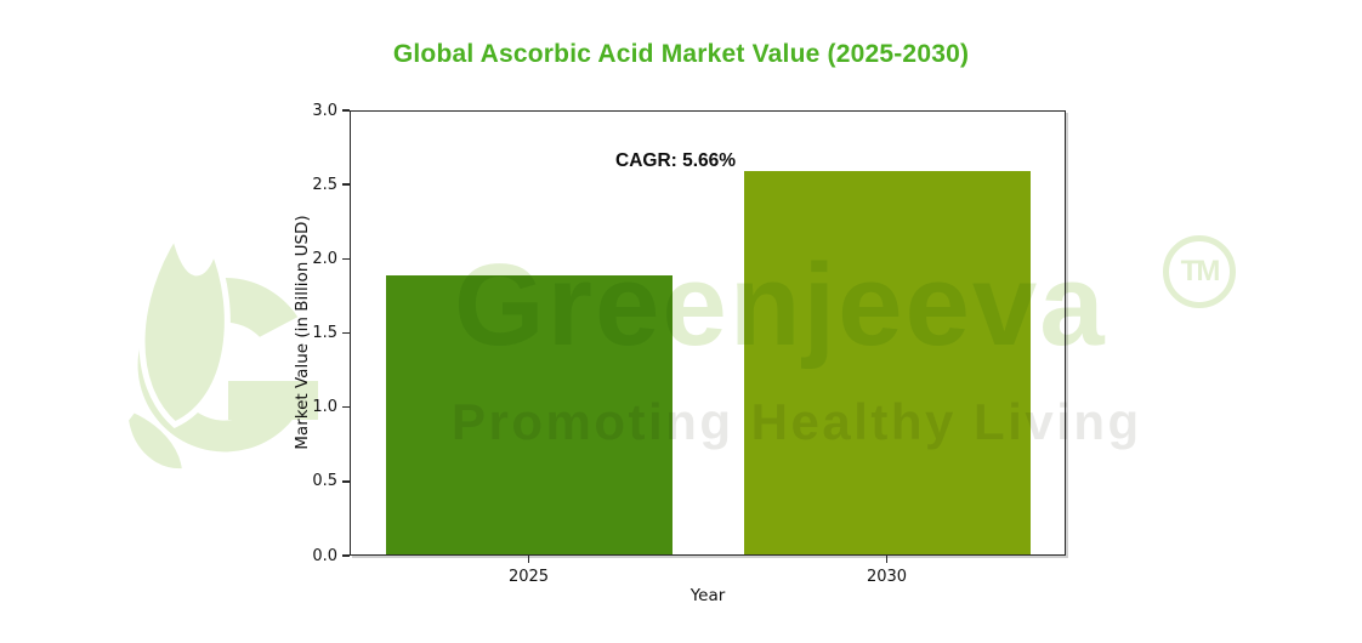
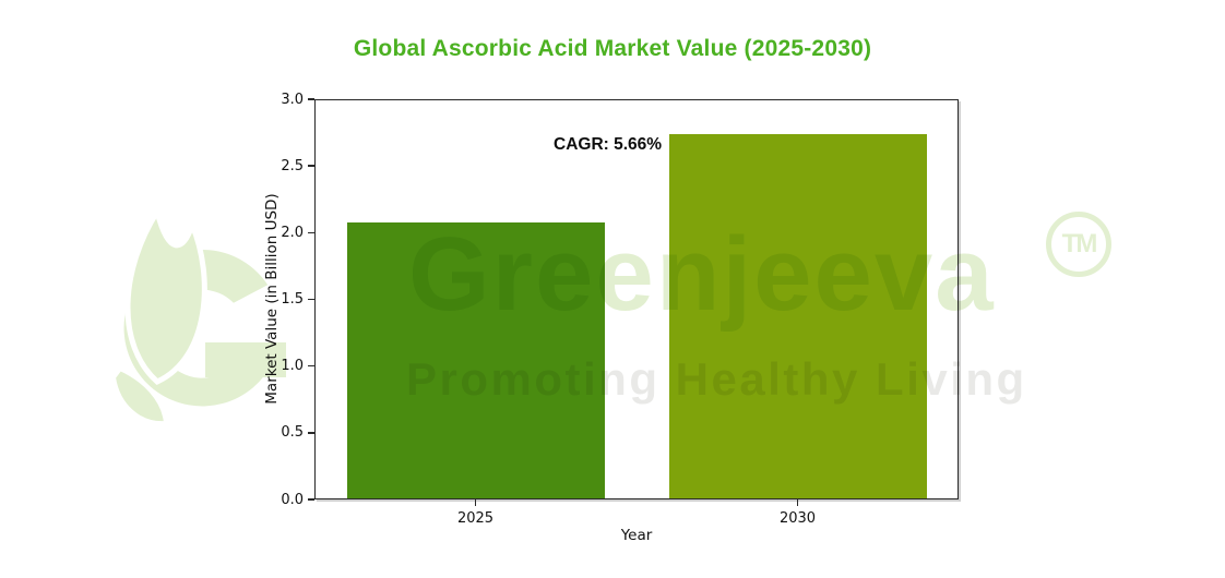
2025: 1.89 -> 2.08
2030: 2.59 -> 2.74
